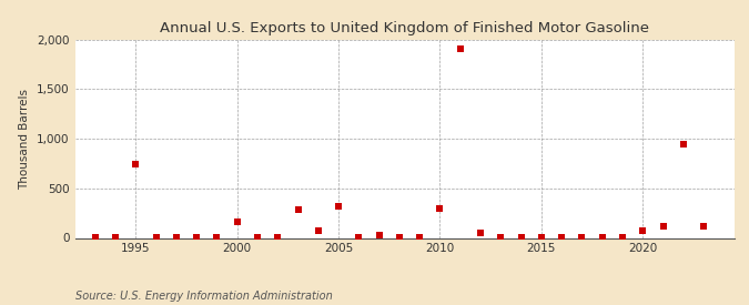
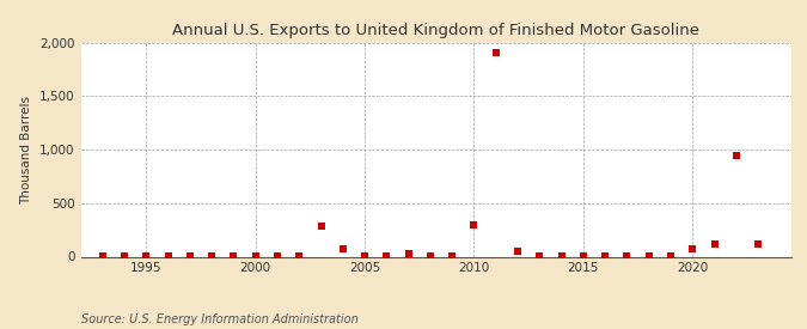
1995: 740 -> 0
2000: 160 -> 0
2005: 320 -> 0
